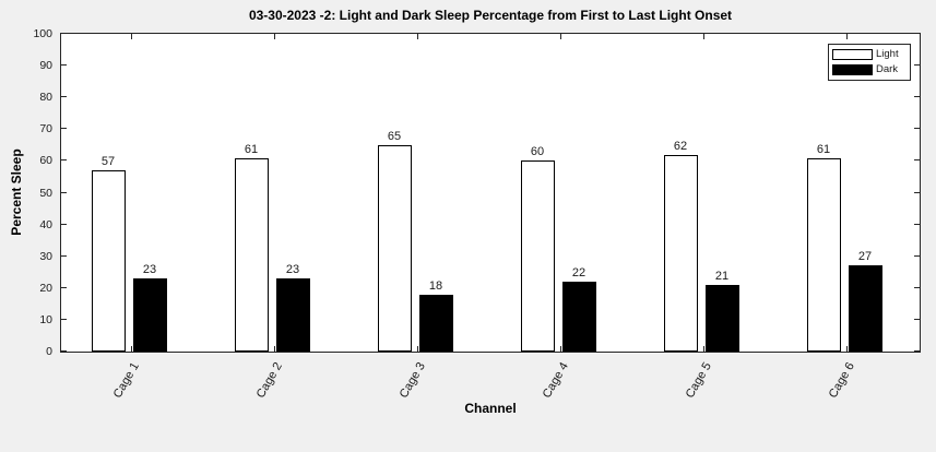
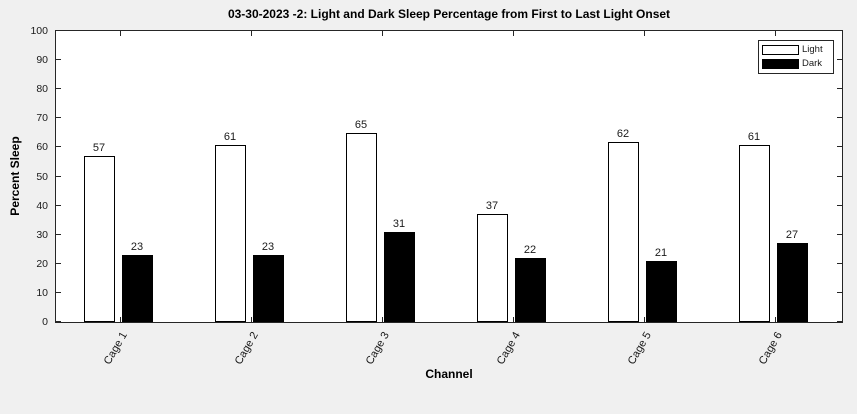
Dark/Cage 3: 18 -> 31
Light/Cage 4: 60 -> 37
